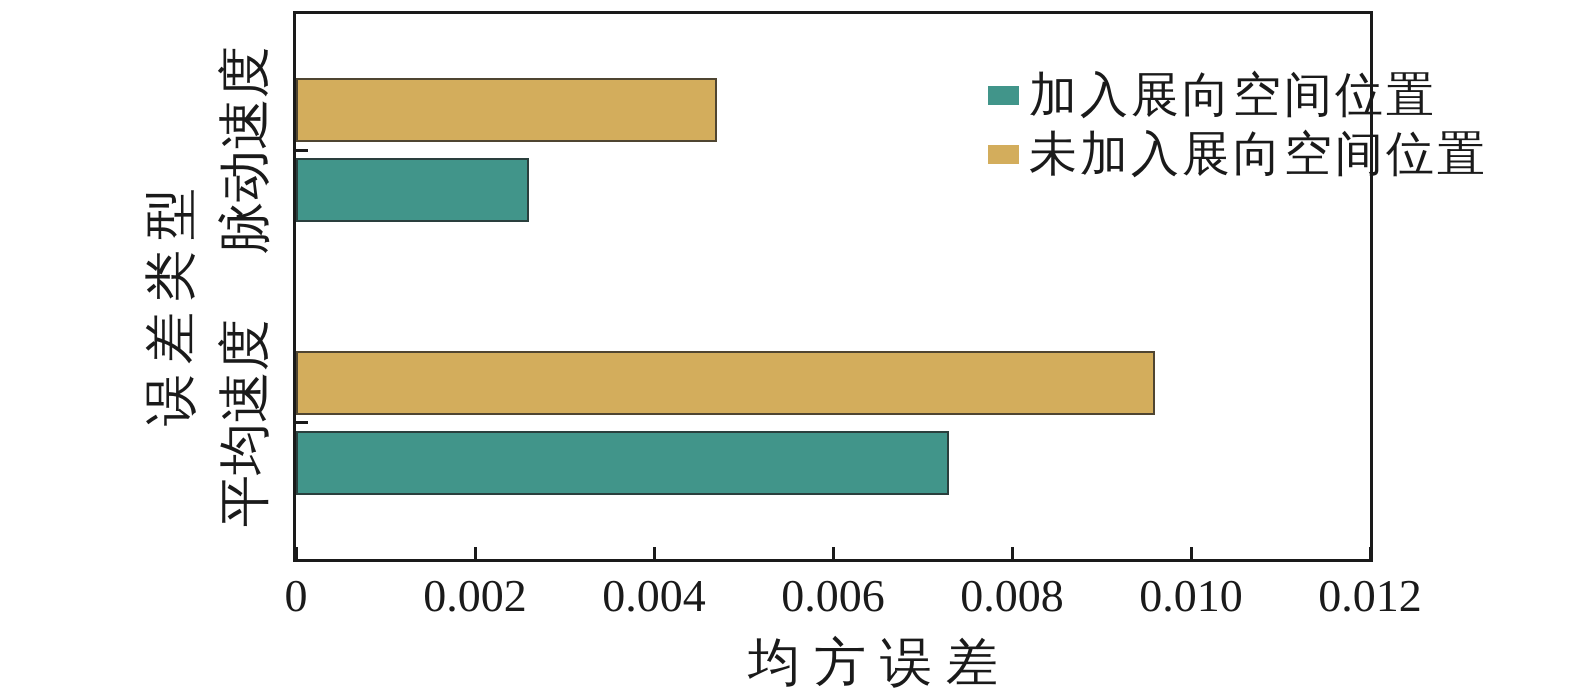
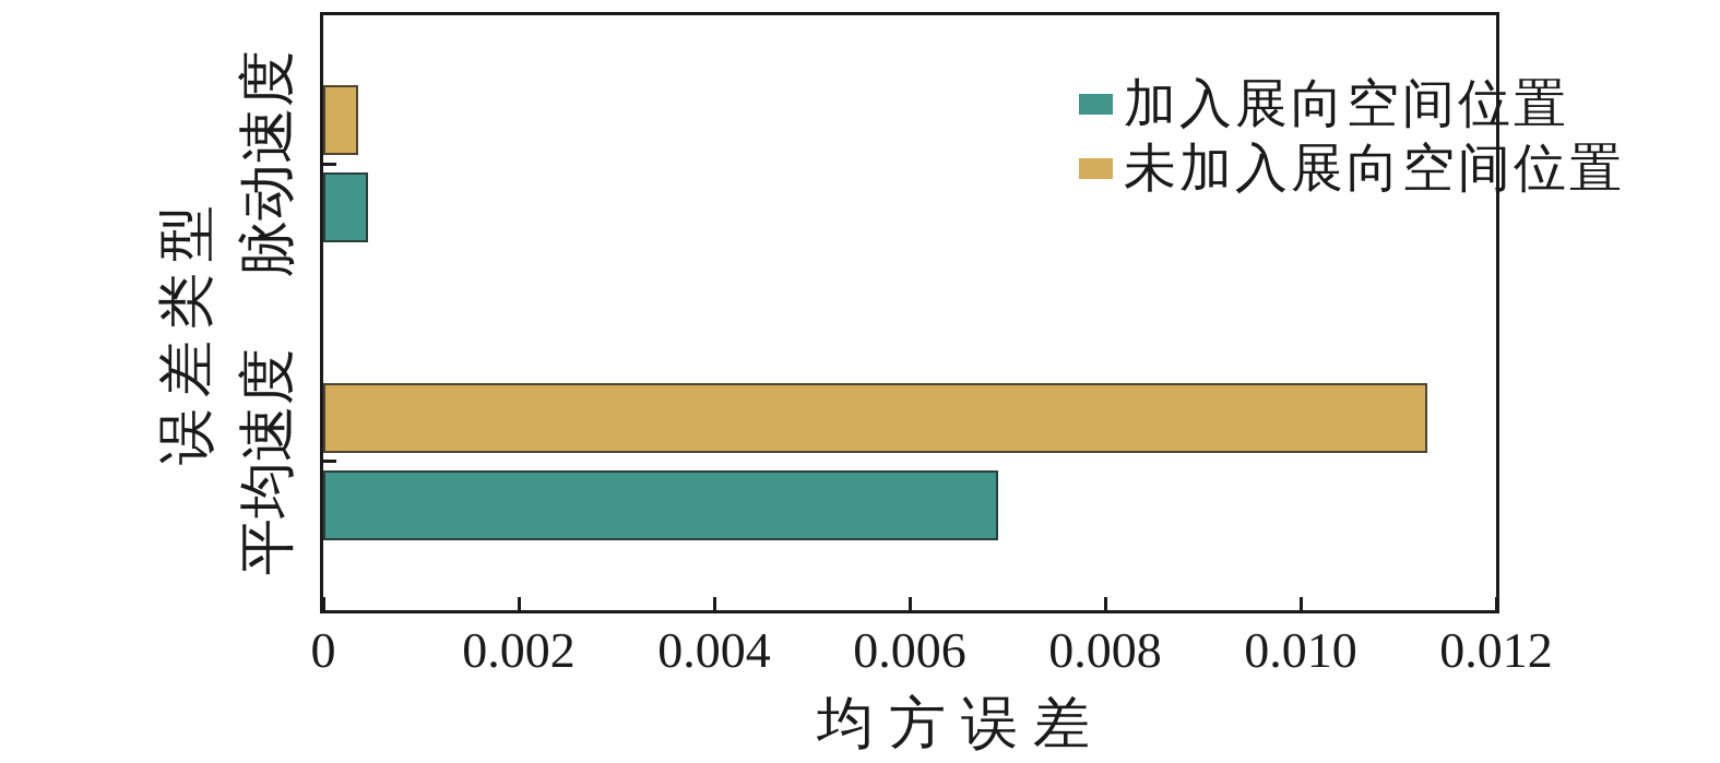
加入展向空间位置/脉动速度: 0.0026 -> 0.0005
未加入展向空间位置/脉动速度: 0.0047 -> 0.0004
加入展向空间位置/平均速度: 0.0073 -> 0.0069
未加入展向空间位置/平均速度: 0.0096 -> 0.0113
